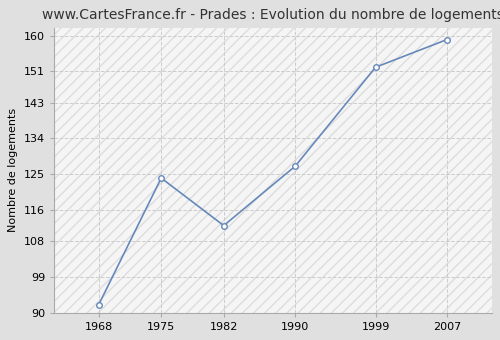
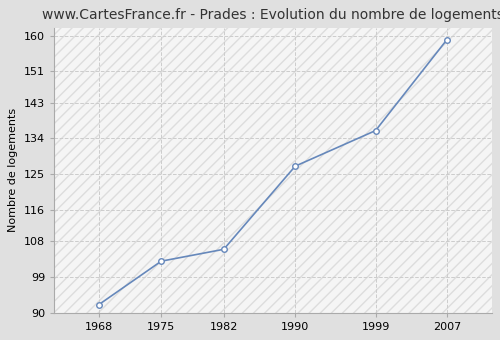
1975: 124 -> 103
1982: 112 -> 106
1999: 152 -> 136
